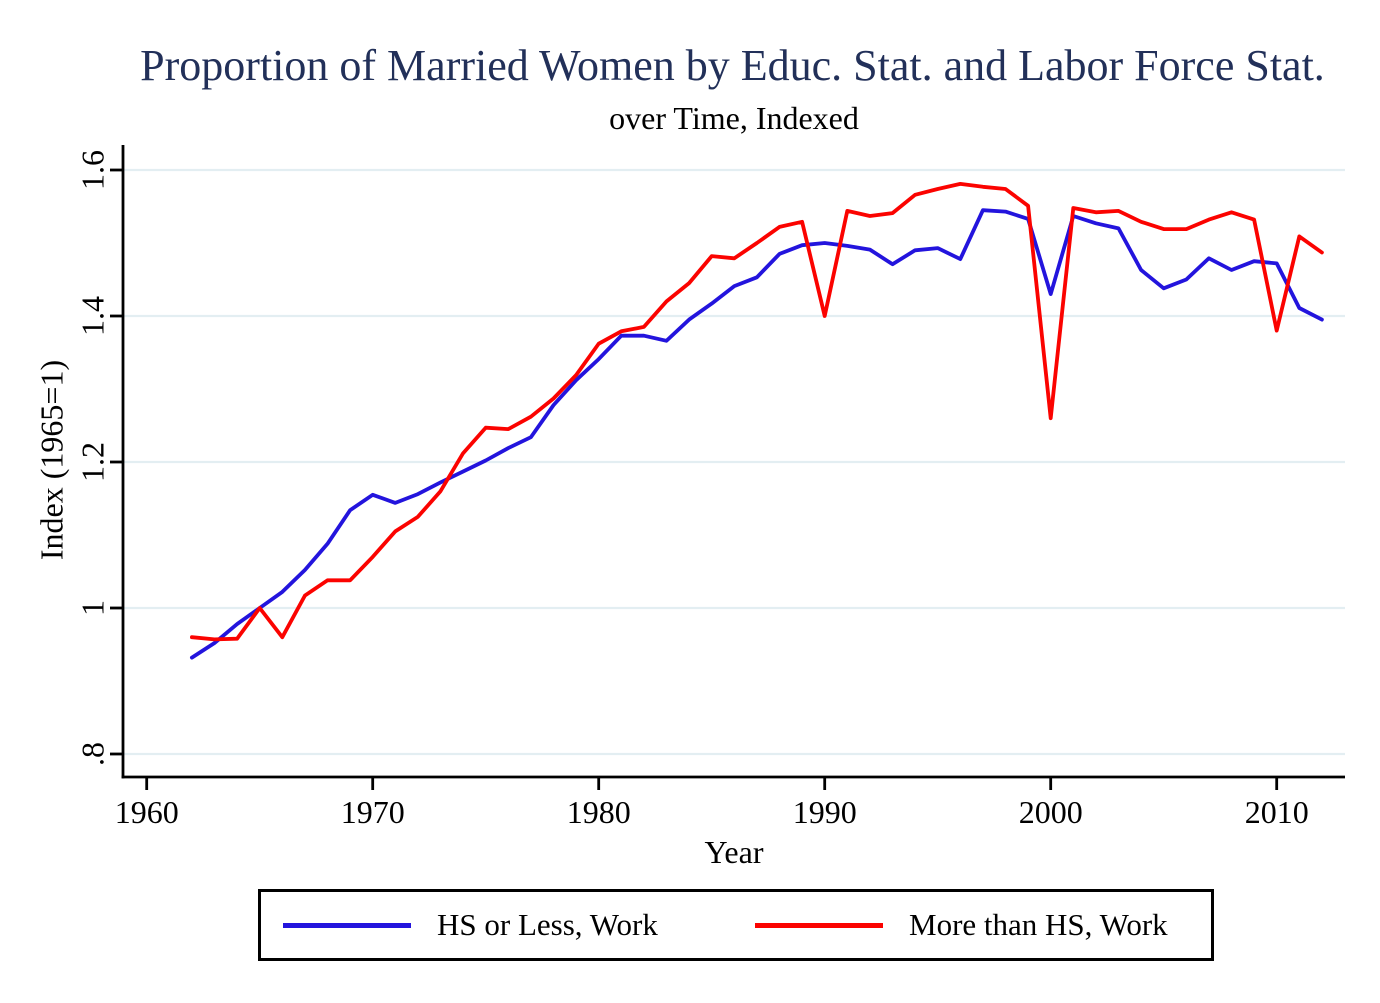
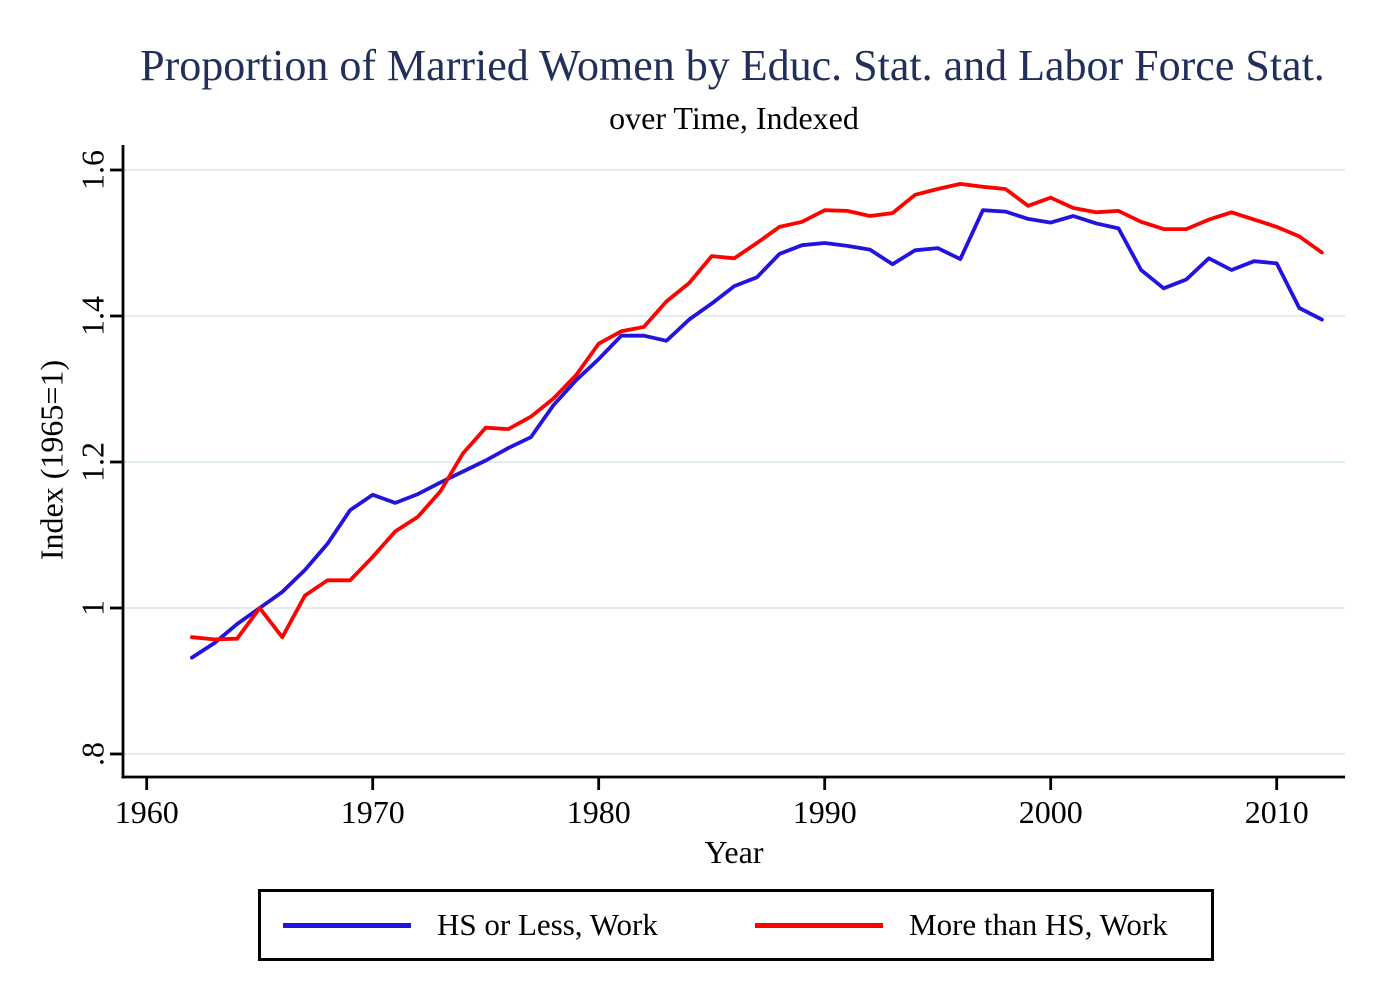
More than HS, Work/1990: 1.40 -> 1.54
HS or Less, Work/2000: 1.43 -> 1.53
More than HS, Work/2000: 1.26 -> 1.56
More than HS, Work/2010: 1.38 -> 1.52
